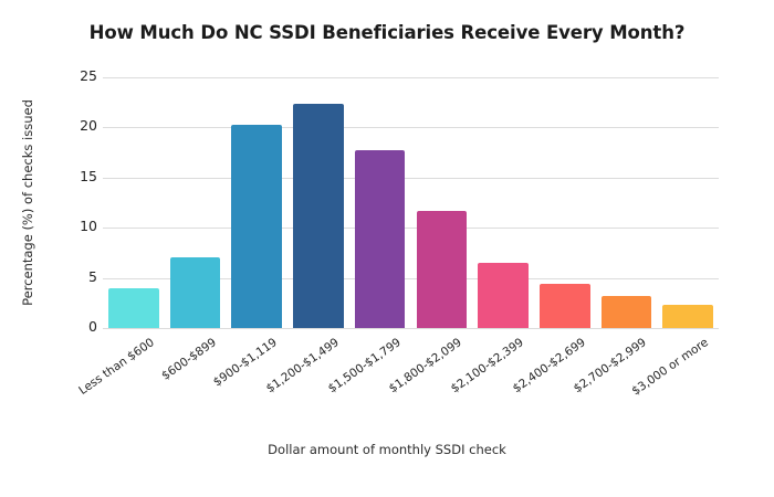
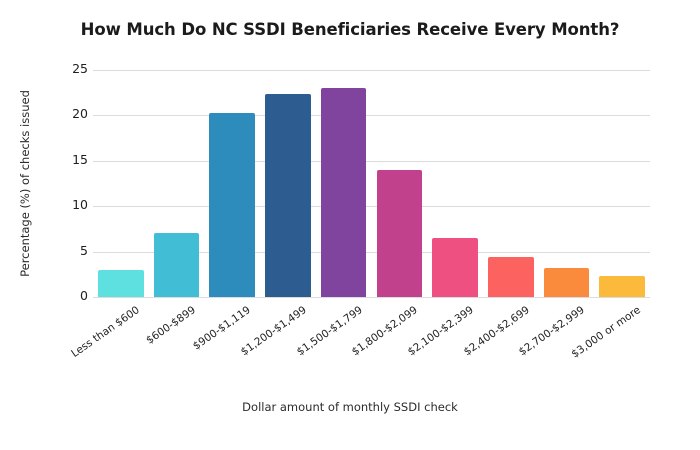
Less than $600: 4 -> 3
$1,500-$1,799: 18 -> 23
$1,800-$2,099: 12 -> 14
